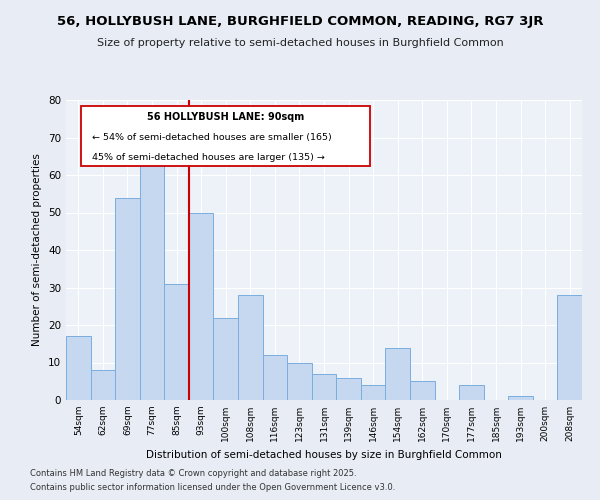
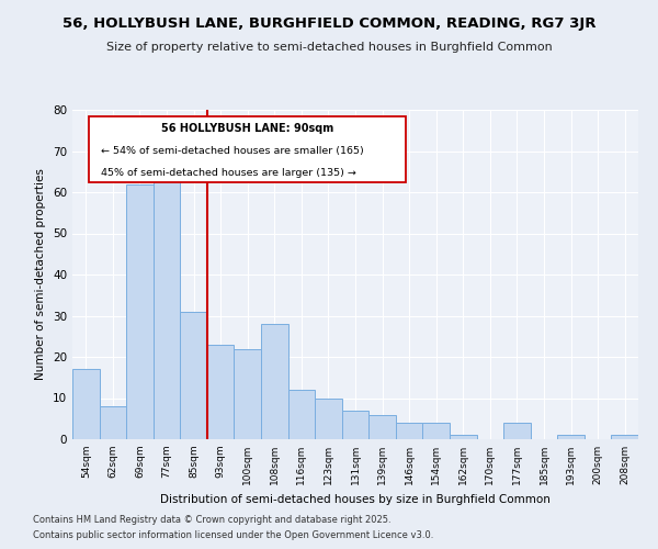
69sqm: 54 -> 62
93sqm: 50 -> 23
154sqm: 14 -> 4
162sqm: 5 -> 1
208sqm: 28 -> 1
